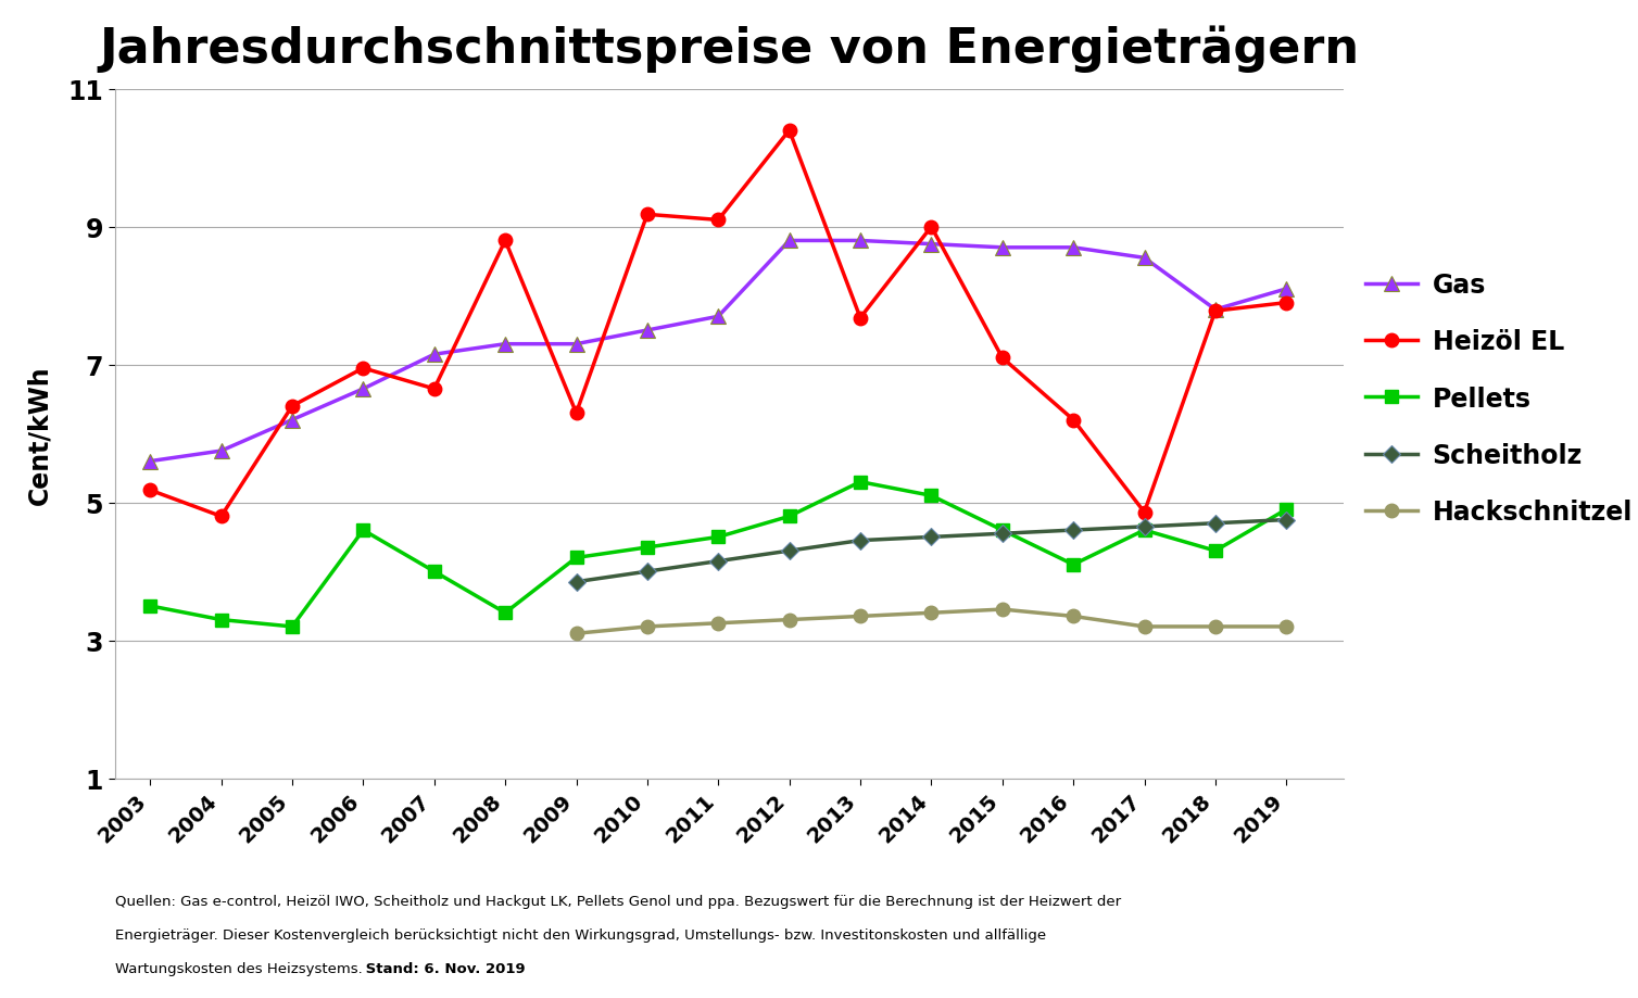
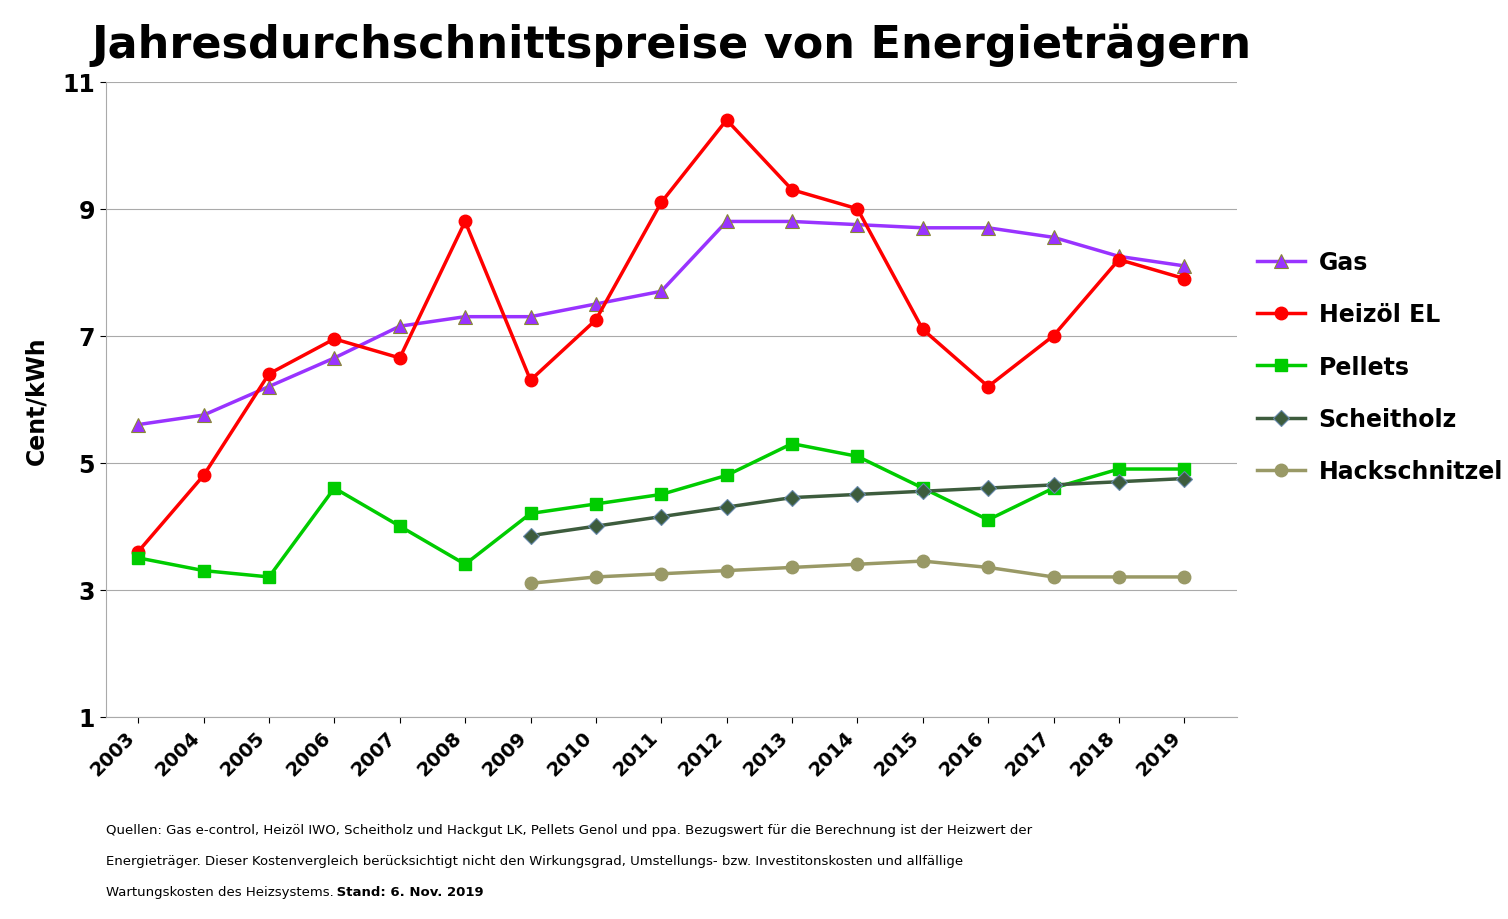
Heizöl EL/2003: 5.18 -> 3.60
Heizöl EL/2010: 9.18 -> 7.25
Heizöl EL/2013: 7.68 -> 9.30
Heizöl EL/2017: 4.86 -> 7.00
Gas/2018: 7.80 -> 8.25
Heizöl EL/2018: 7.78 -> 8.20
Pellets/2018: 4.30 -> 4.90
